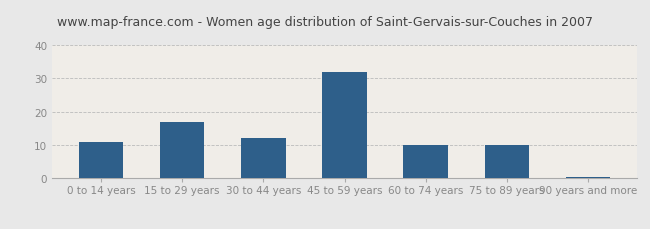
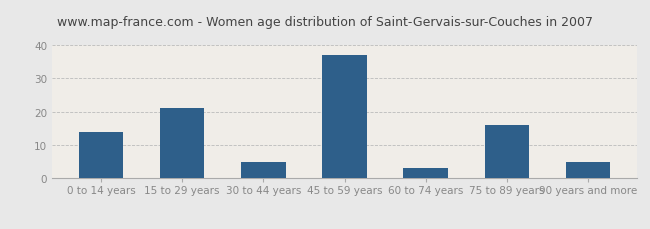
0 to 14 years: 11.0 -> 14.0
15 to 29 years: 17.0 -> 21.0
30 to 44 years: 12.0 -> 5.0
45 to 59 years: 32.0 -> 37.0
60 to 74 years: 10.0 -> 3.0
75 to 89 years: 10.0 -> 16.0
90 years and more: 0.5 -> 5.0
